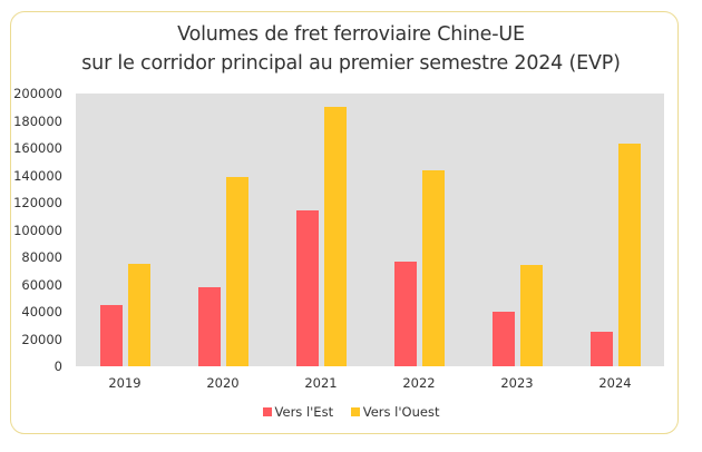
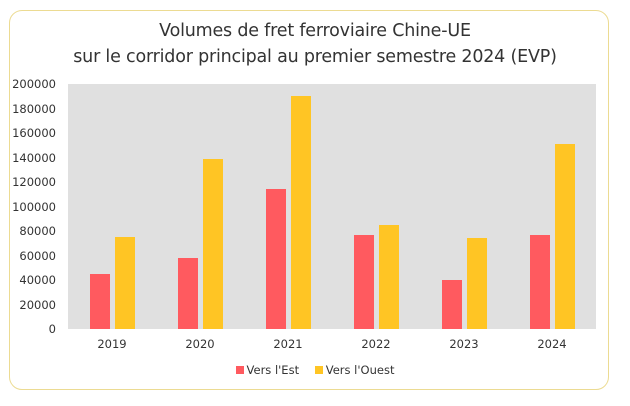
Vers l'Ouest/2022: 144000 -> 85000
Vers l'Est/2024: 26000 -> 77000
Vers l'Ouest/2024: 163000 -> 151000
